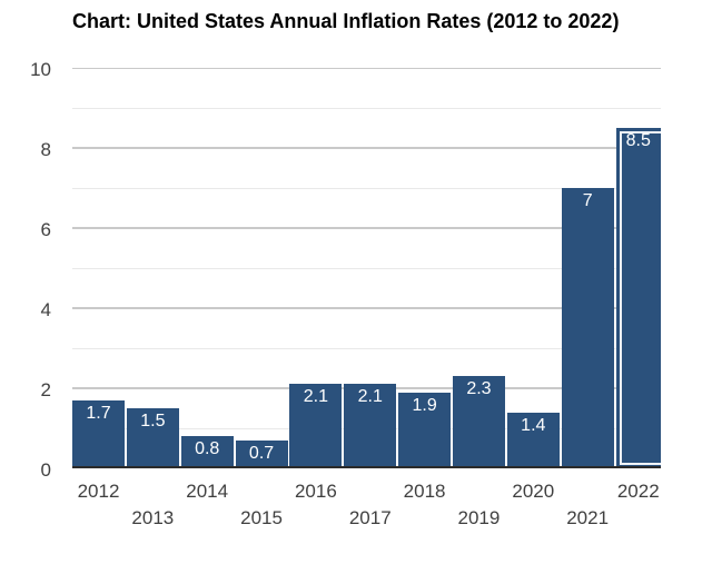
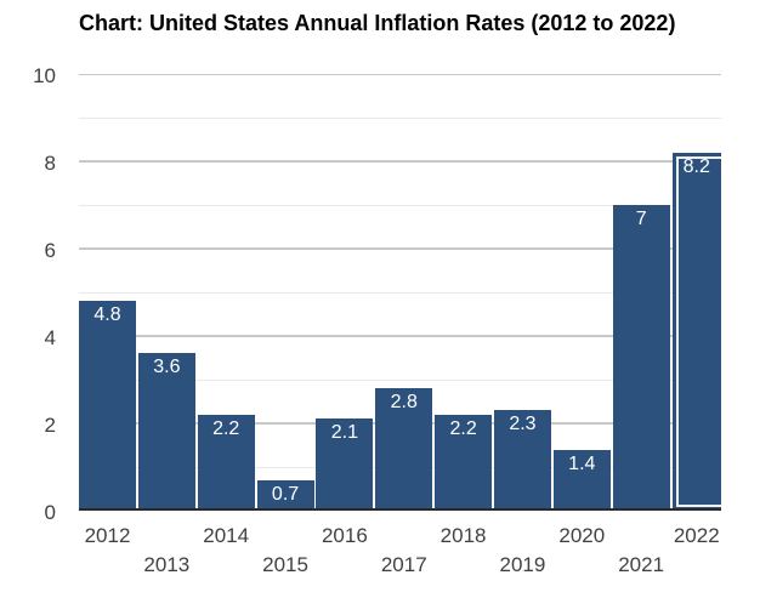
2012: 1.7 -> 4.8
2013: 1.5 -> 3.6
2014: 0.8 -> 2.2
2017: 2.1 -> 2.8
2018: 1.9 -> 2.2
2022: 8.5 -> 8.2
